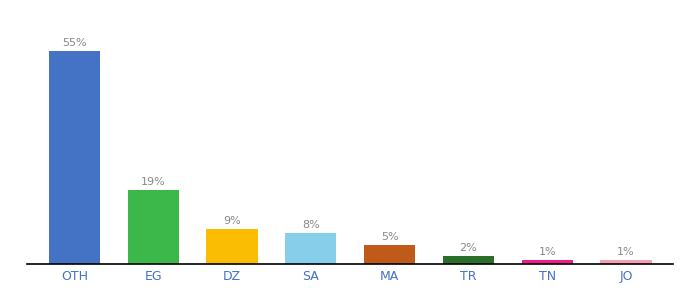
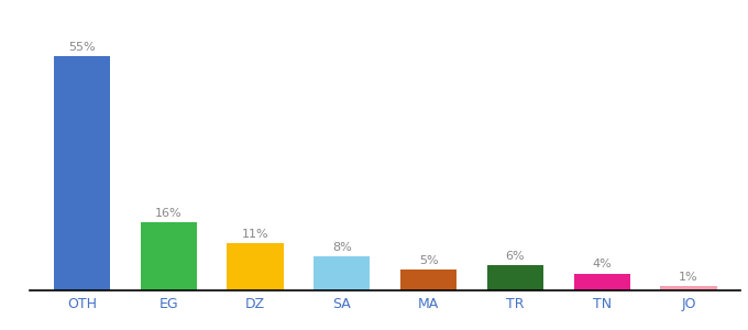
EG: 19% -> 16%
DZ: 9% -> 11%
TR: 2% -> 6%
TN: 1% -> 4%
